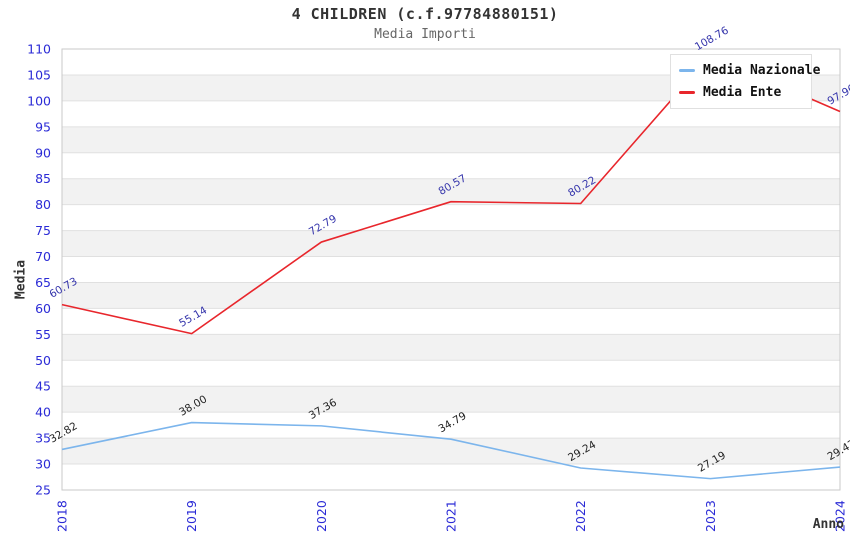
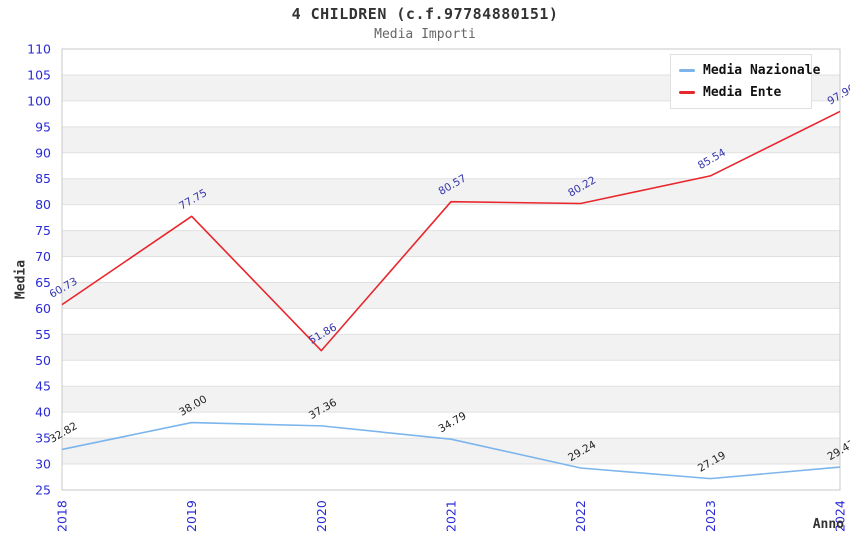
Media Ente/2019: 55.14 -> 77.75
Media Ente/2020: 72.79 -> 51.86
Media Ente/2023: 108.76 -> 85.54
